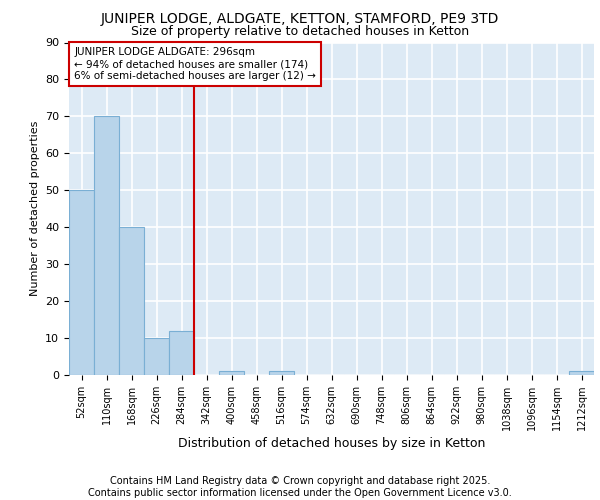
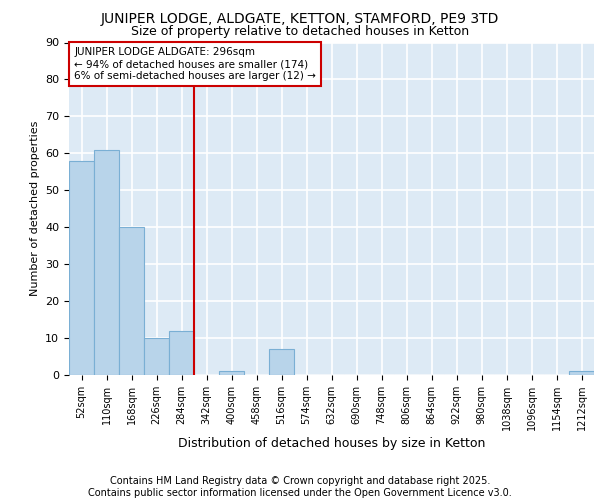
52sqm: 50 -> 58
110sqm: 70 -> 61
516sqm: 1 -> 7
